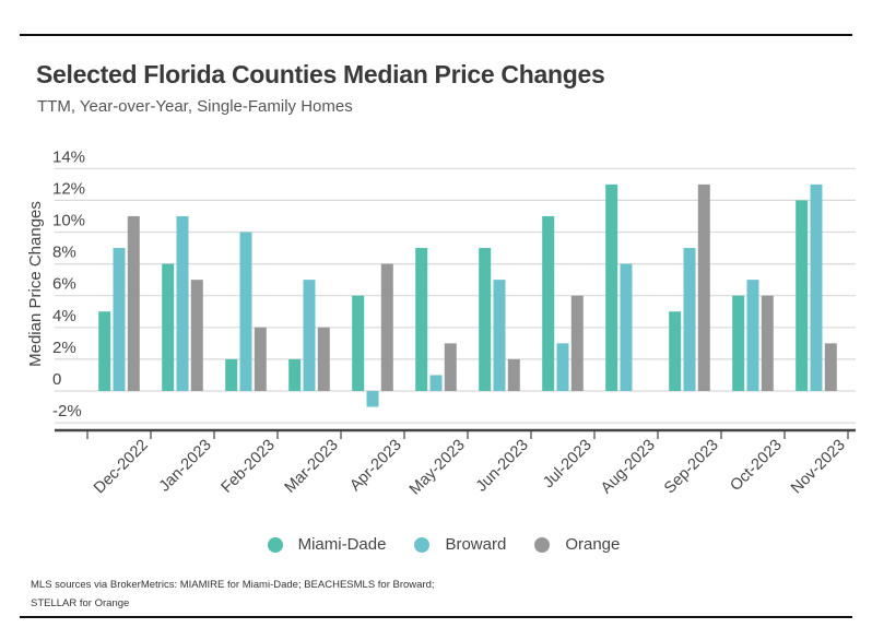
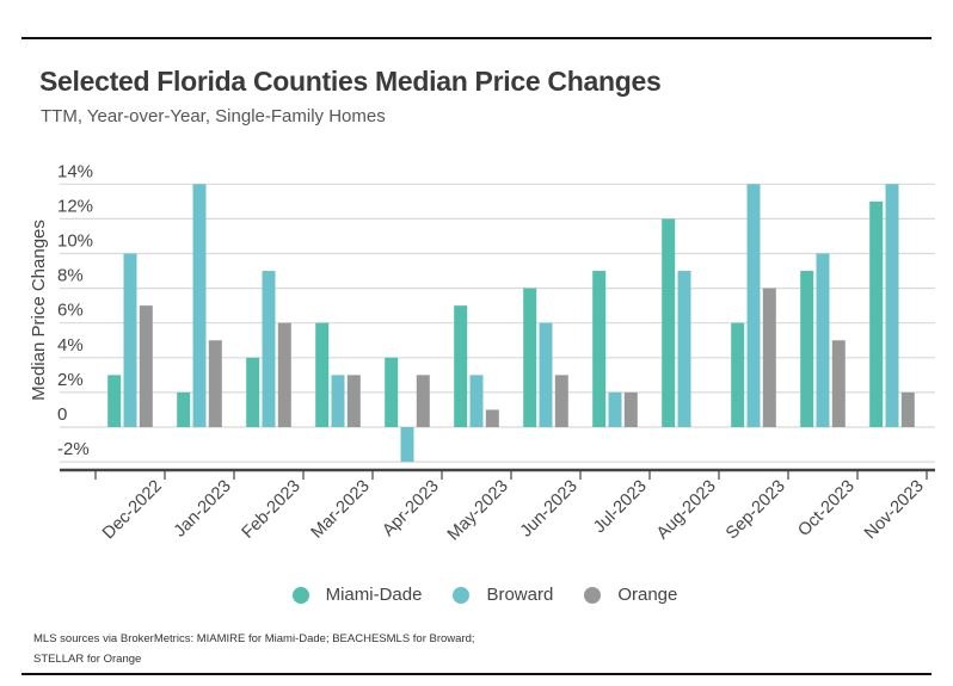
Miami-Dade/Dec-2022: 5% -> 3%
Broward/Dec-2022: 9% -> 10%
Orange/Dec-2022: 11% -> 7%
Miami-Dade/Jan-2023: 8% -> 2%
Broward/Jan-2023: 11% -> 14%
Orange/Jan-2023: 7% -> 5%
Miami-Dade/Feb-2023: 2% -> 4%
Broward/Feb-2023: 10% -> 9%
Orange/Feb-2023: 4% -> 6%
Miami-Dade/Mar-2023: 2% -> 6%
Broward/Mar-2023: 7% -> 3%
Orange/Mar-2023: 4% -> 3%
Miami-Dade/Apr-2023: 6% -> 4%
Broward/Apr-2023: -1% -> -2%
Orange/Apr-2023: 8% -> 3%
Miami-Dade/May-2023: 9% -> 7%
Broward/May-2023: 1% -> 3%
Orange/May-2023: 3% -> 1%
Miami-Dade/Jun-2023: 9% -> 8%
Broward/Jun-2023: 7% -> 6%
Orange/Jun-2023: 2% -> 3%
Miami-Dade/Jul-2023: 11% -> 9%
Broward/Jul-2023: 3% -> 2%
Orange/Jul-2023: 6% -> 2%
Miami-Dade/Aug-2023: 13% -> 12%
Broward/Aug-2023: 8% -> 9%
Miami-Dade/Sep-2023: 5% -> 6%
Broward/Sep-2023: 9% -> 14%
Orange/Sep-2023: 13% -> 8%
Miami-Dade/Oct-2023: 6% -> 9%
Broward/Oct-2023: 7% -> 10%
Orange/Oct-2023: 6% -> 5%
Miami-Dade/Nov-2023: 12% -> 13%
Broward/Nov-2023: 13% -> 14%
Orange/Nov-2023: 3% -> 2%
